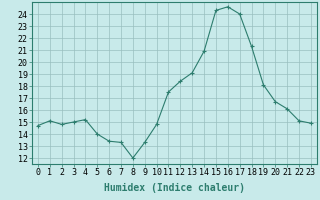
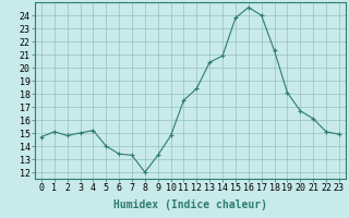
13: 19.1 -> 20.4
15: 24.3 -> 23.8
